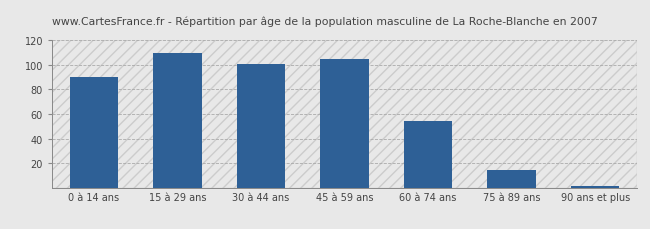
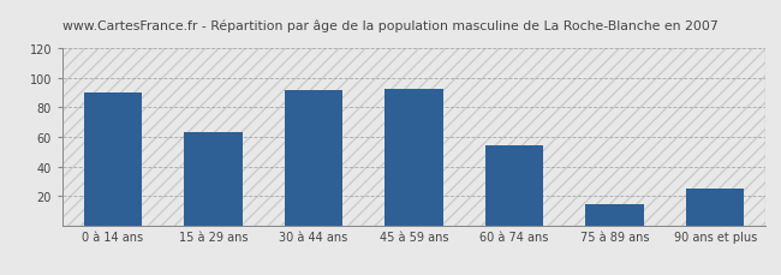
15 à 29 ans: 110 -> 63
30 à 44 ans: 101 -> 92
45 à 59 ans: 105 -> 93
90 ans et plus: 1 -> 25
